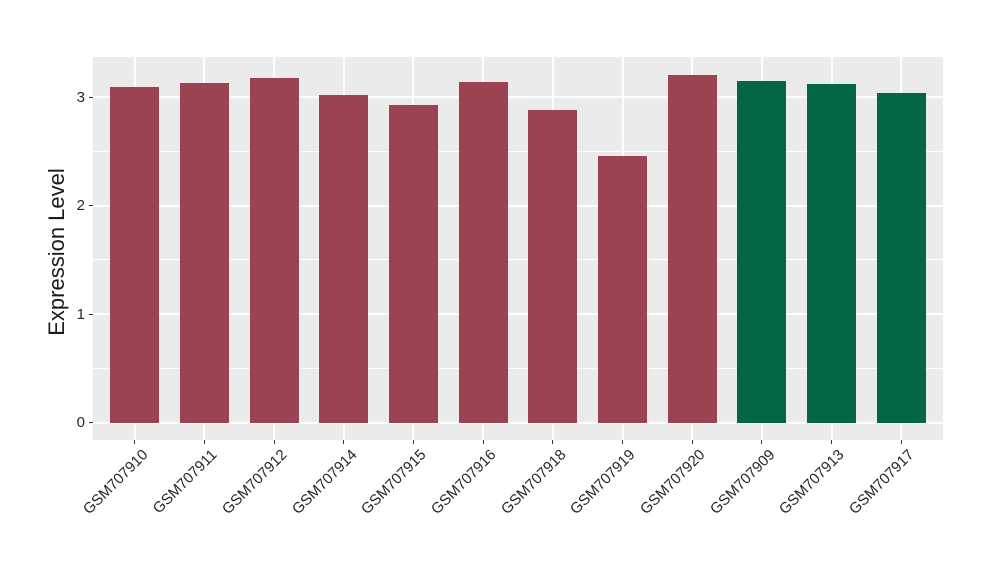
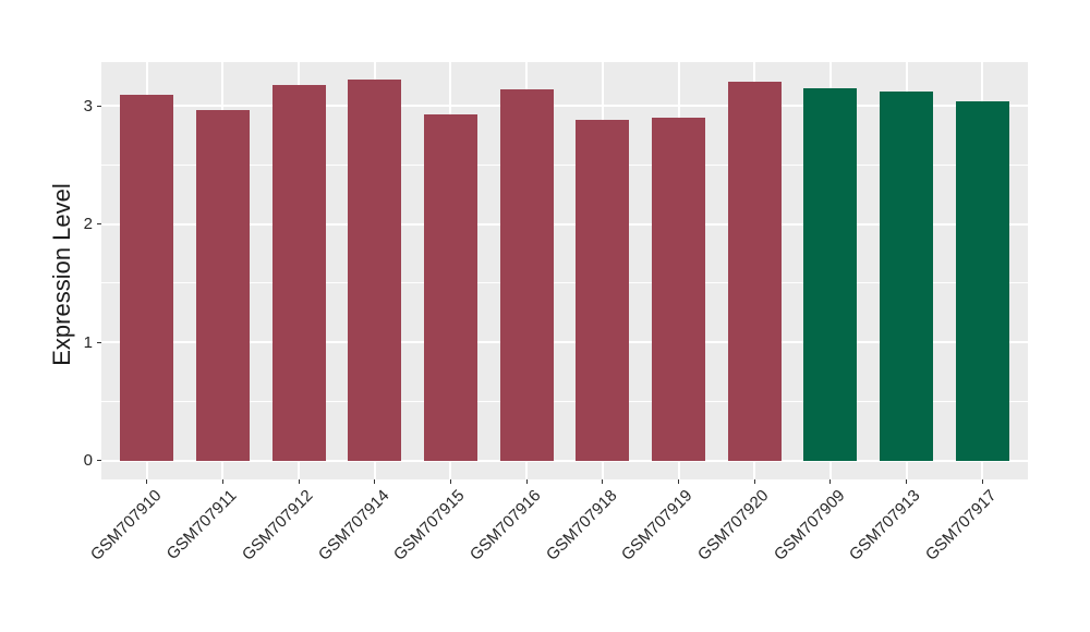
GSM707911: 3.13 -> 2.96
GSM707914: 3.02 -> 3.22
GSM707919: 2.46 -> 2.90
